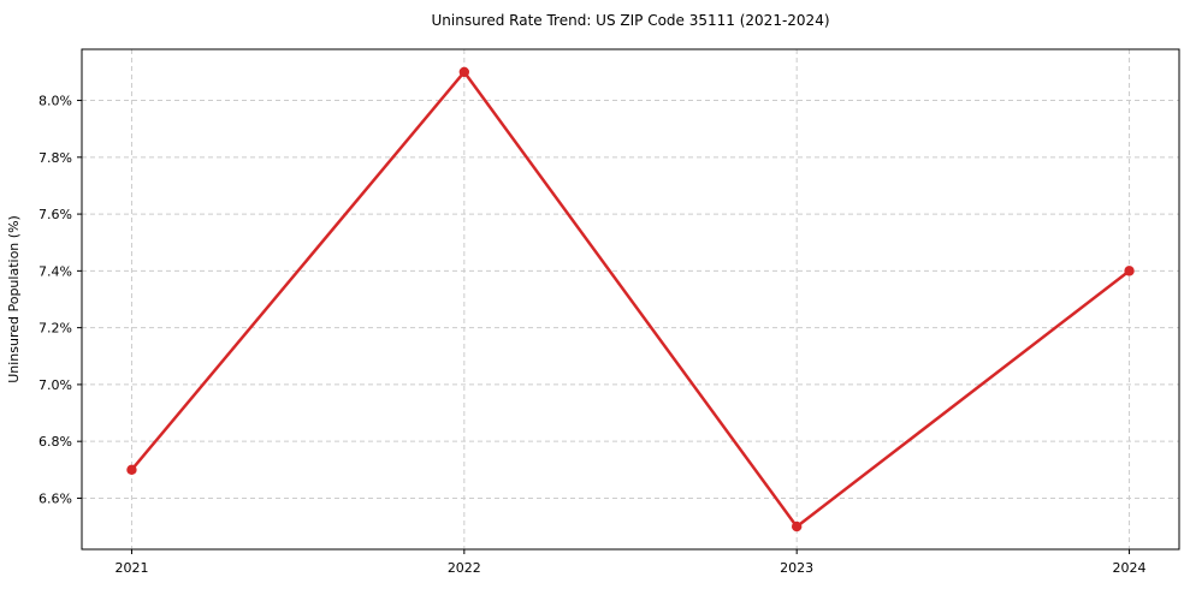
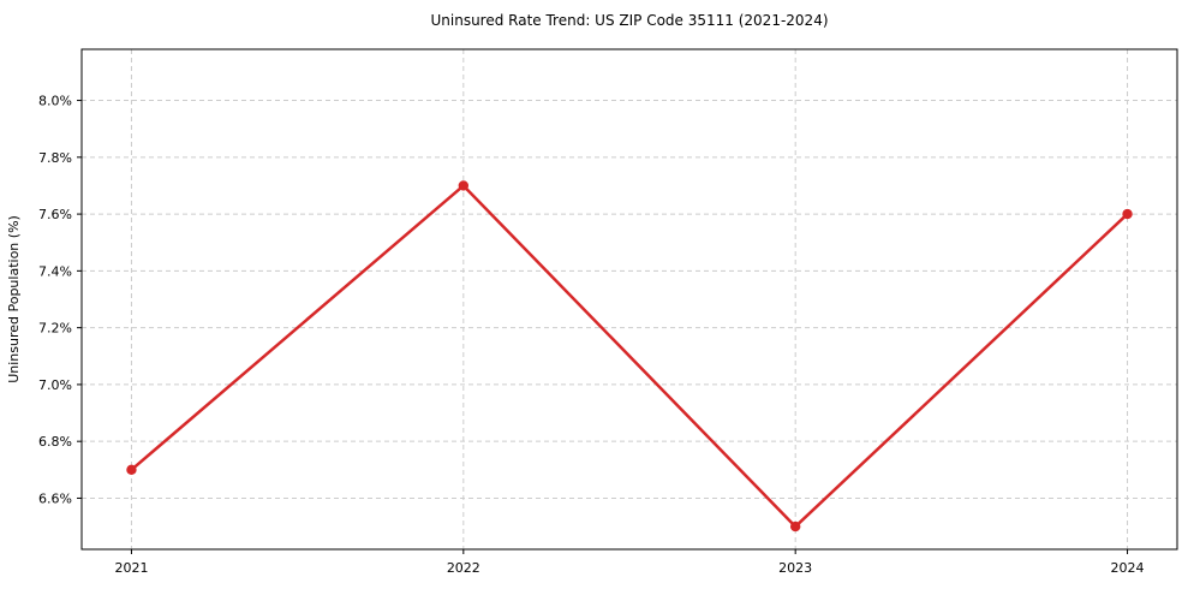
2022: 8.1% -> 7.7%
2024: 7.4% -> 7.6%
